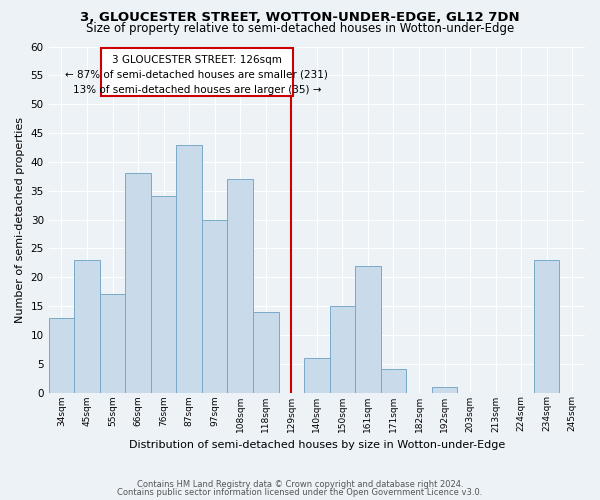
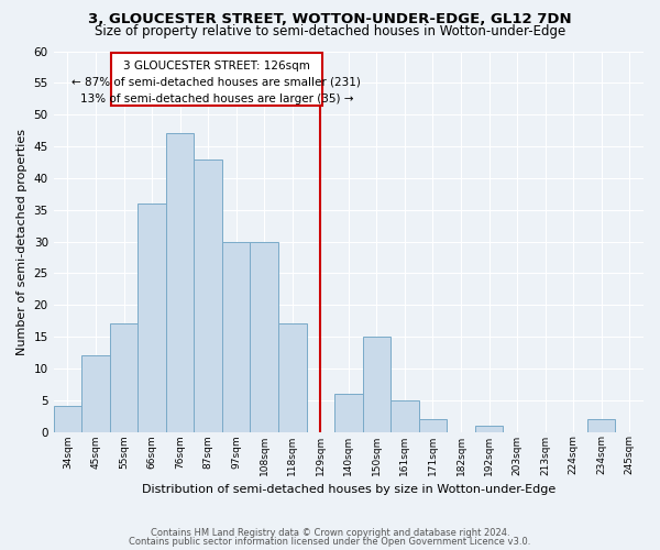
34sqm: 13 -> 4
45sqm: 23 -> 12
66sqm: 38 -> 36
76sqm: 34 -> 47
108sqm: 37 -> 30
118sqm: 14 -> 17
161sqm: 22 -> 5
171sqm: 4 -> 2
234sqm: 23 -> 2
